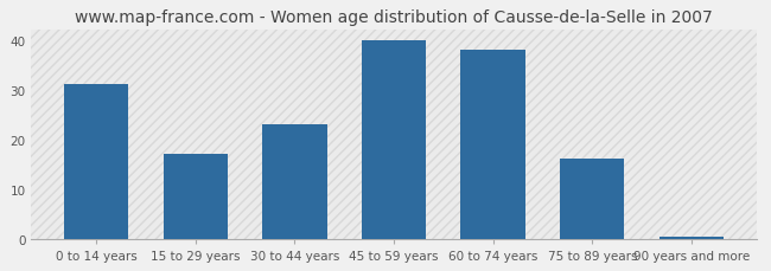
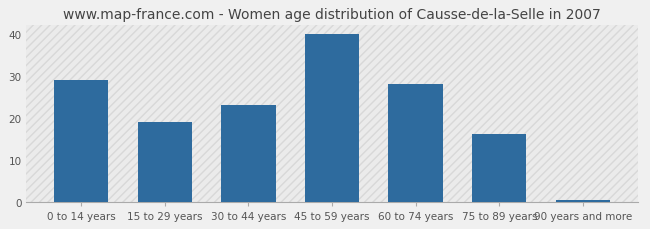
0 to 14 years: 31.0 -> 29.0
15 to 29 years: 17.0 -> 19.0
60 to 74 years: 38.0 -> 28.0
